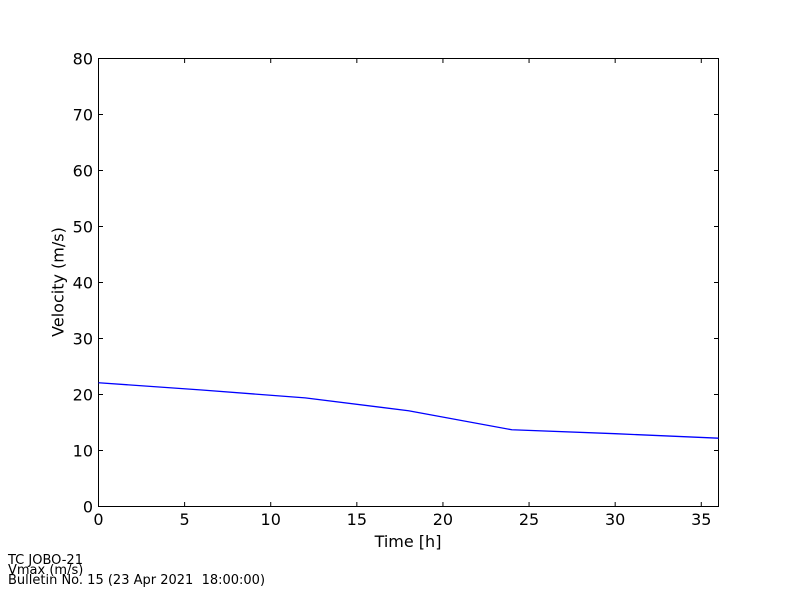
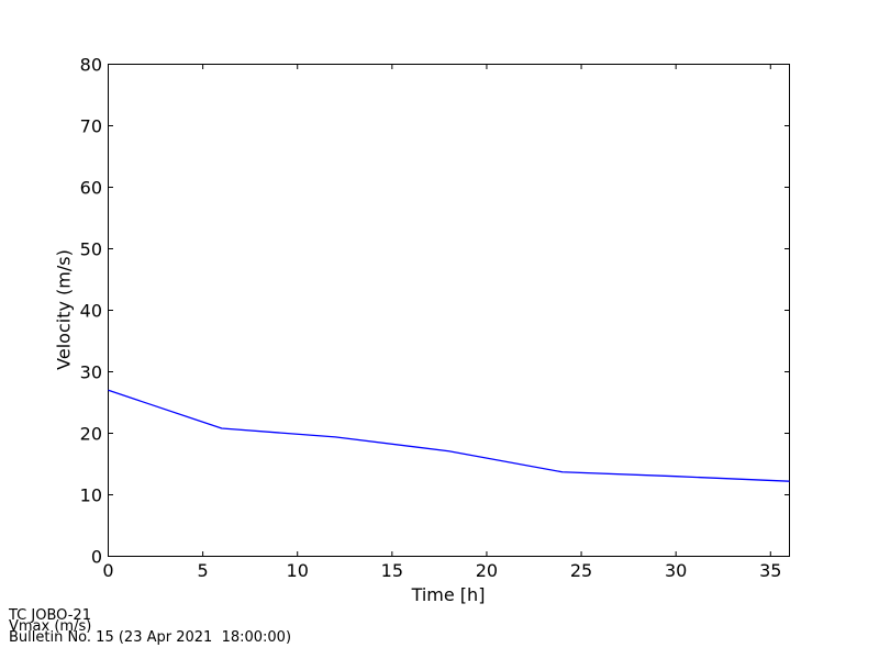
0: 22 -> 27
